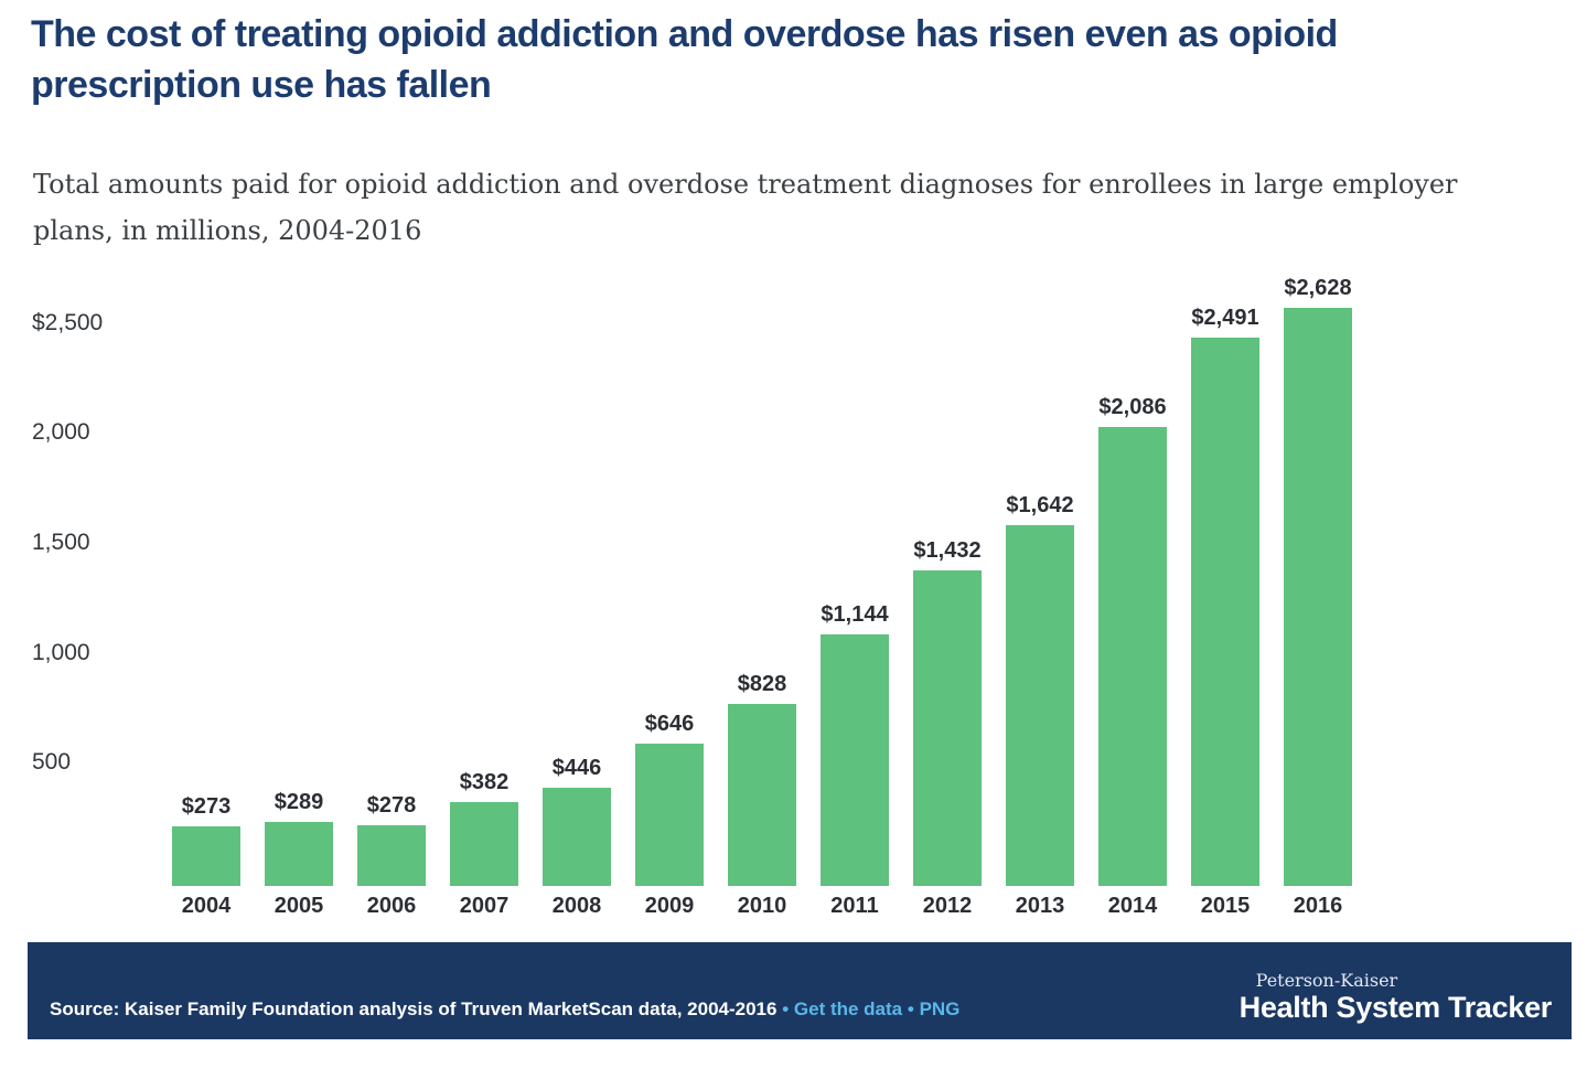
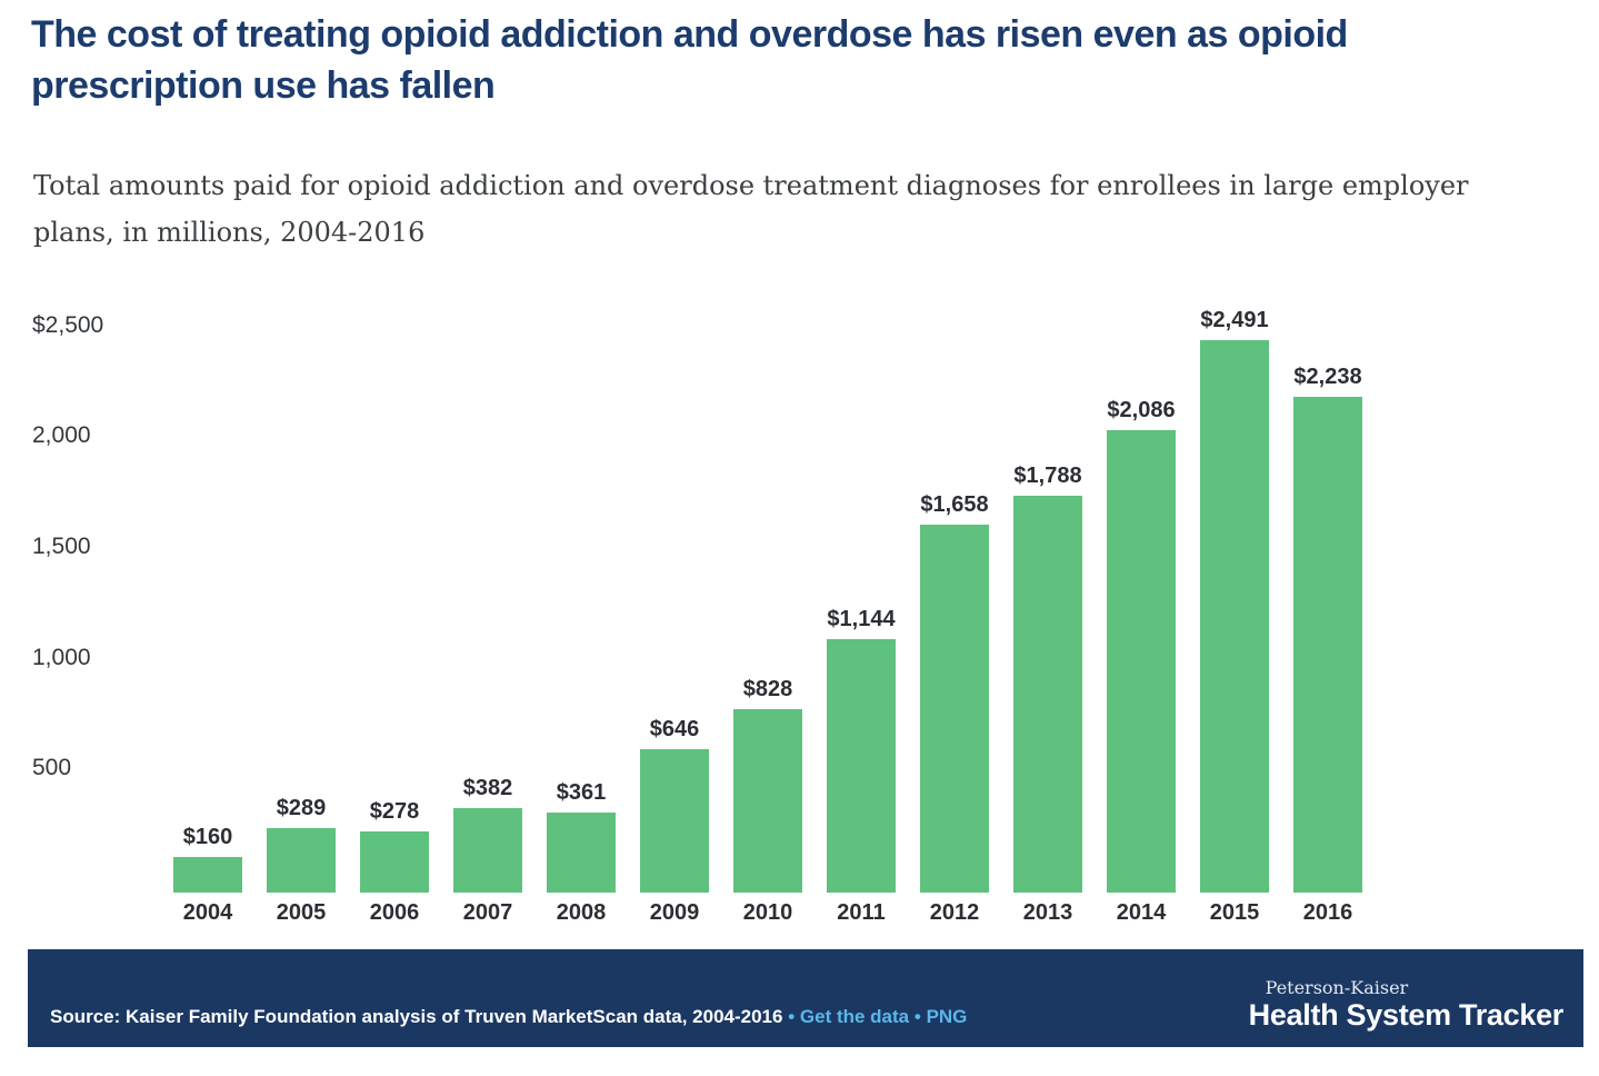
2004: $273 -> $160
2008: $446 -> $361
2012: $1,432 -> $1,658
2013: $1,642 -> $1,788
2016: $2,628 -> $2,238
